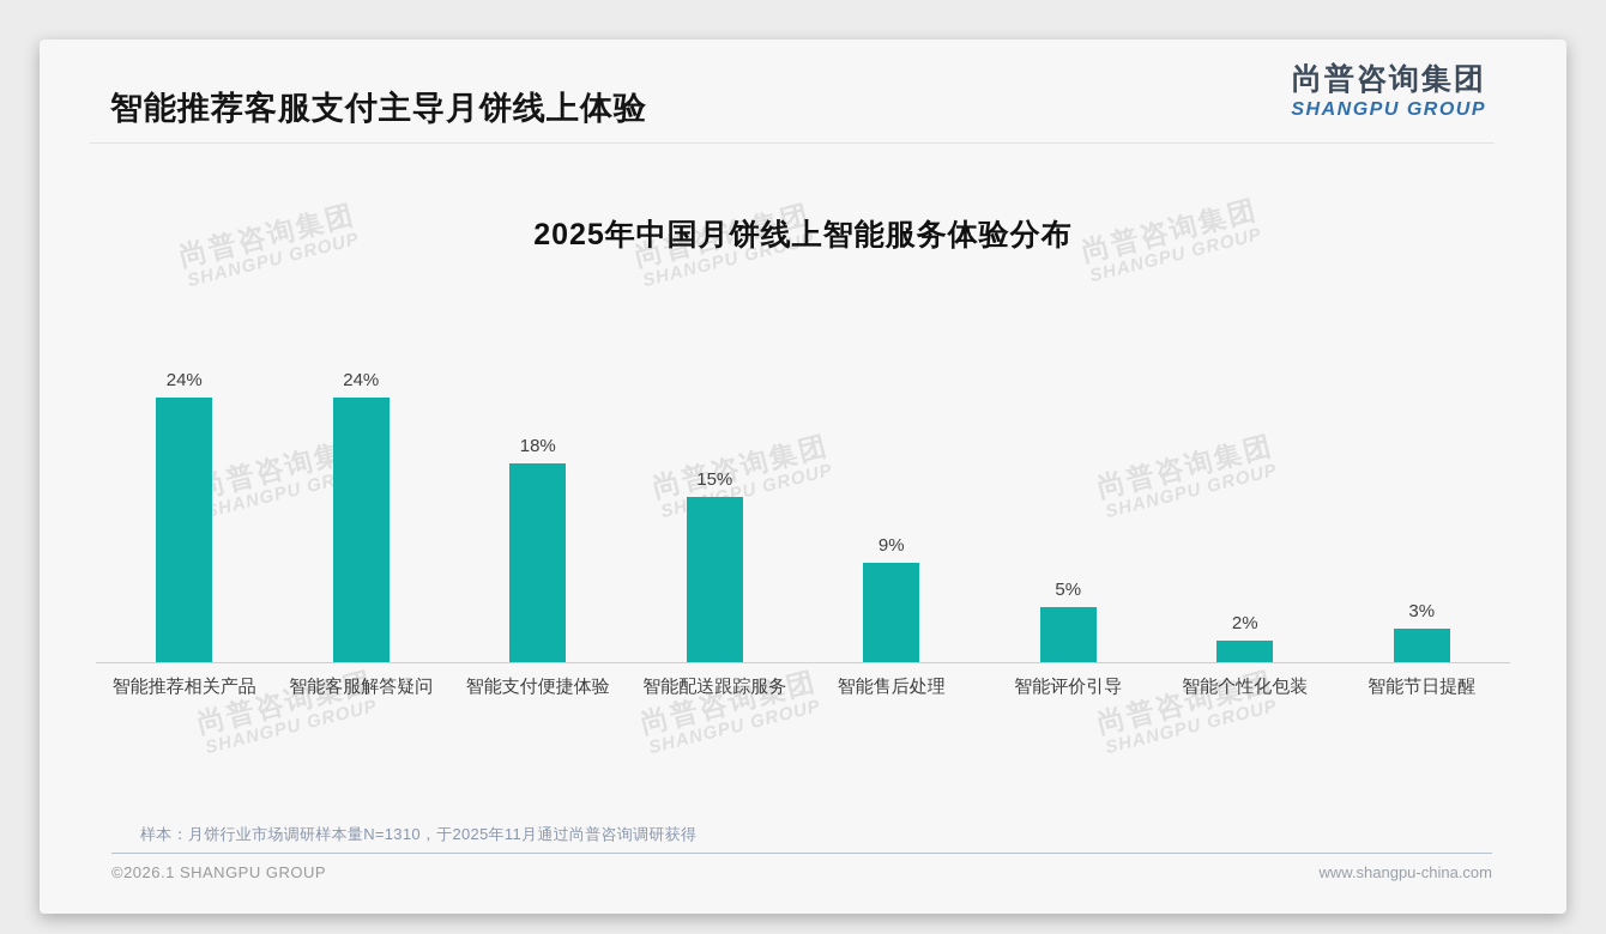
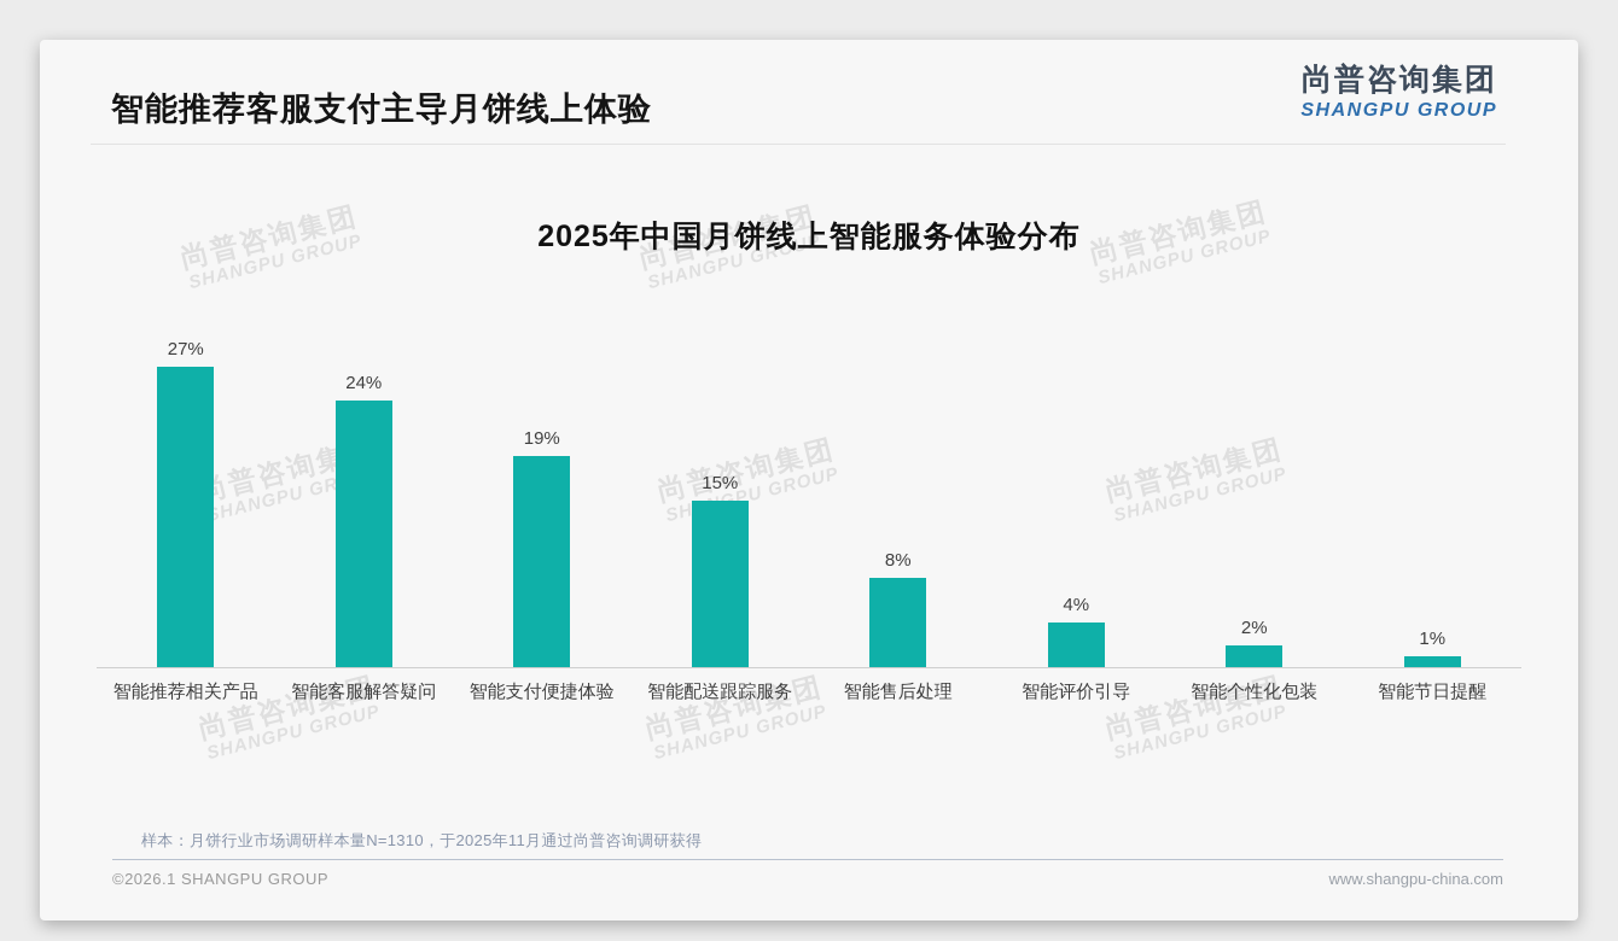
智能推荐相关产品: 24% -> 27%
智能支付便捷体验: 18% -> 19%
智能售后处理: 9% -> 8%
智能评价引导: 5% -> 4%
智能节日提醒: 3% -> 1%
